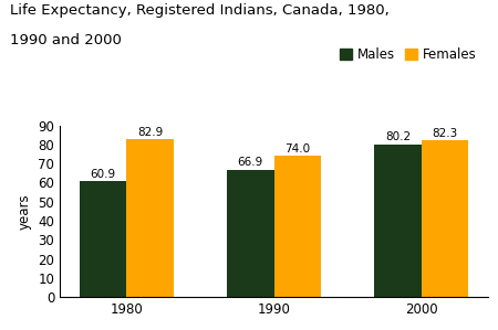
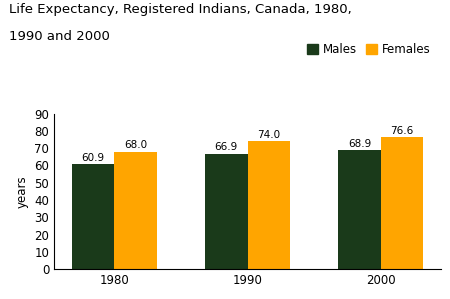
Females/1980: 82.9 -> 68.0
Males/2000: 80.2 -> 68.9
Females/2000: 82.3 -> 76.6
